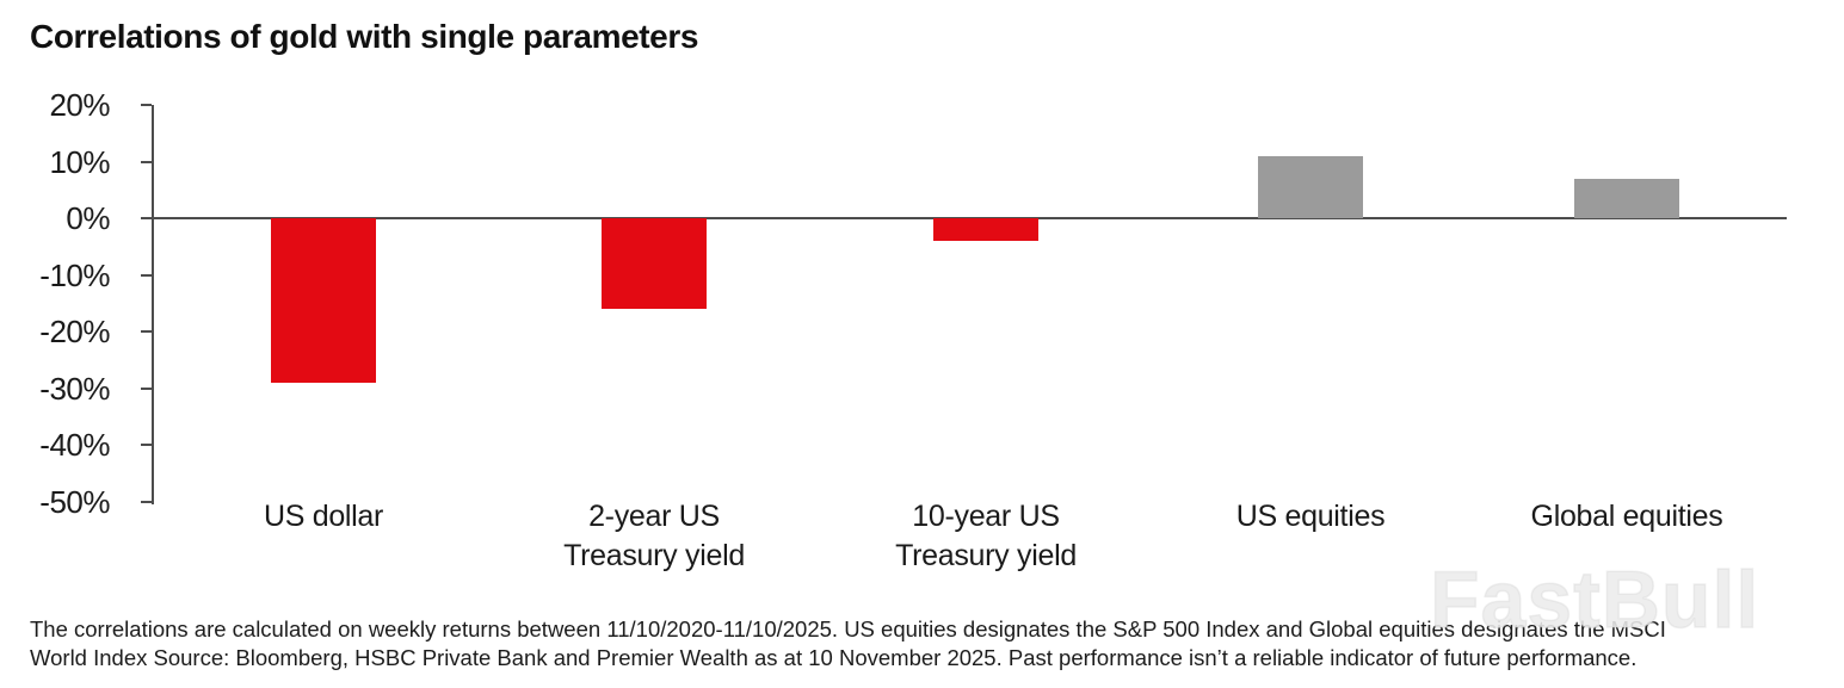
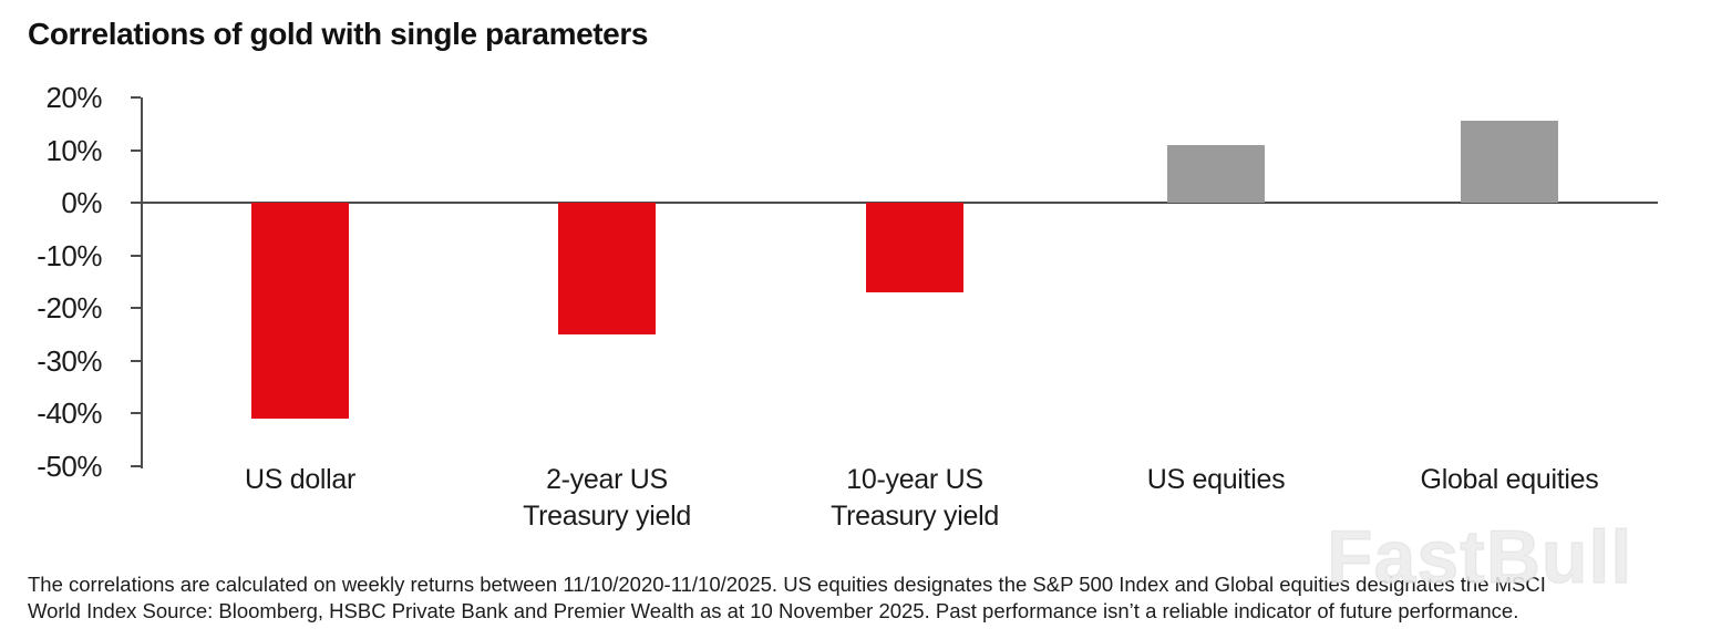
US dollar: -29% -> -41%
2-year US Treasury yield: -16% -> -25%
10-year US Treasury yield: -4% -> -17%
Global equities: 7% -> 16%
